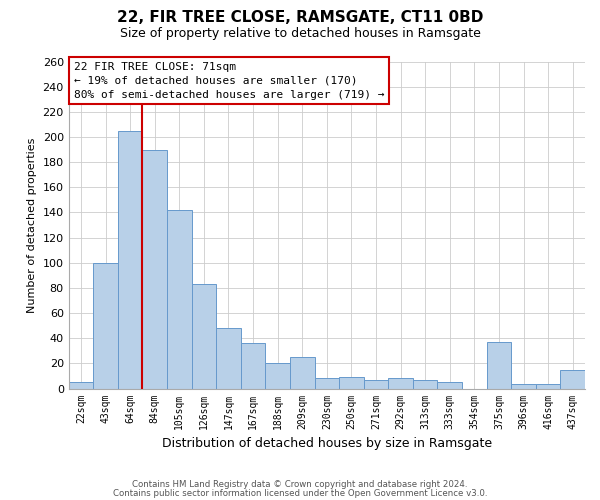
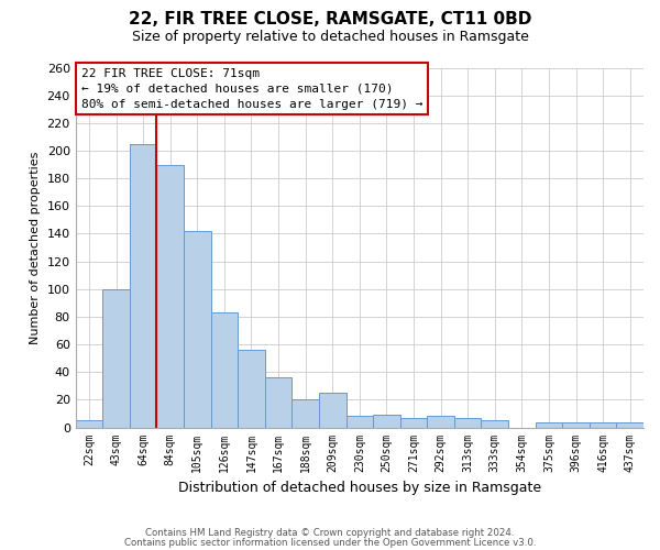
147sqm: 48 -> 56
375sqm: 37 -> 4
437sqm: 15 -> 4
